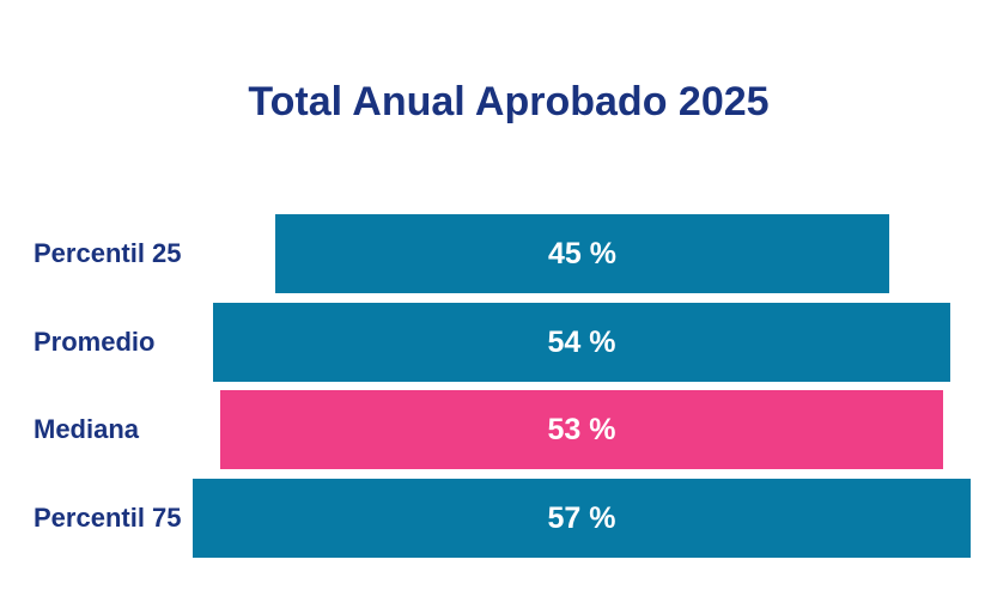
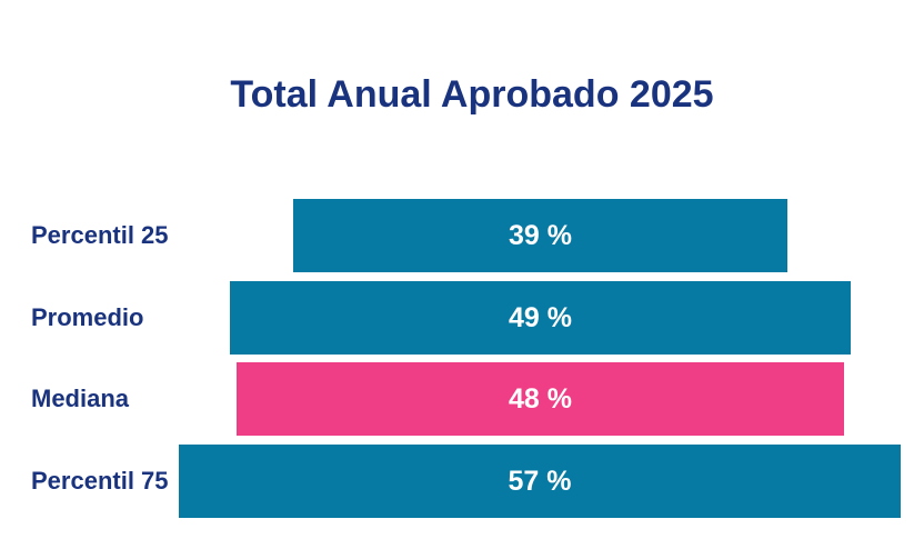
Percentil 25: 45 -> 39
Promedio: 54 -> 49
Mediana: 53 -> 48
